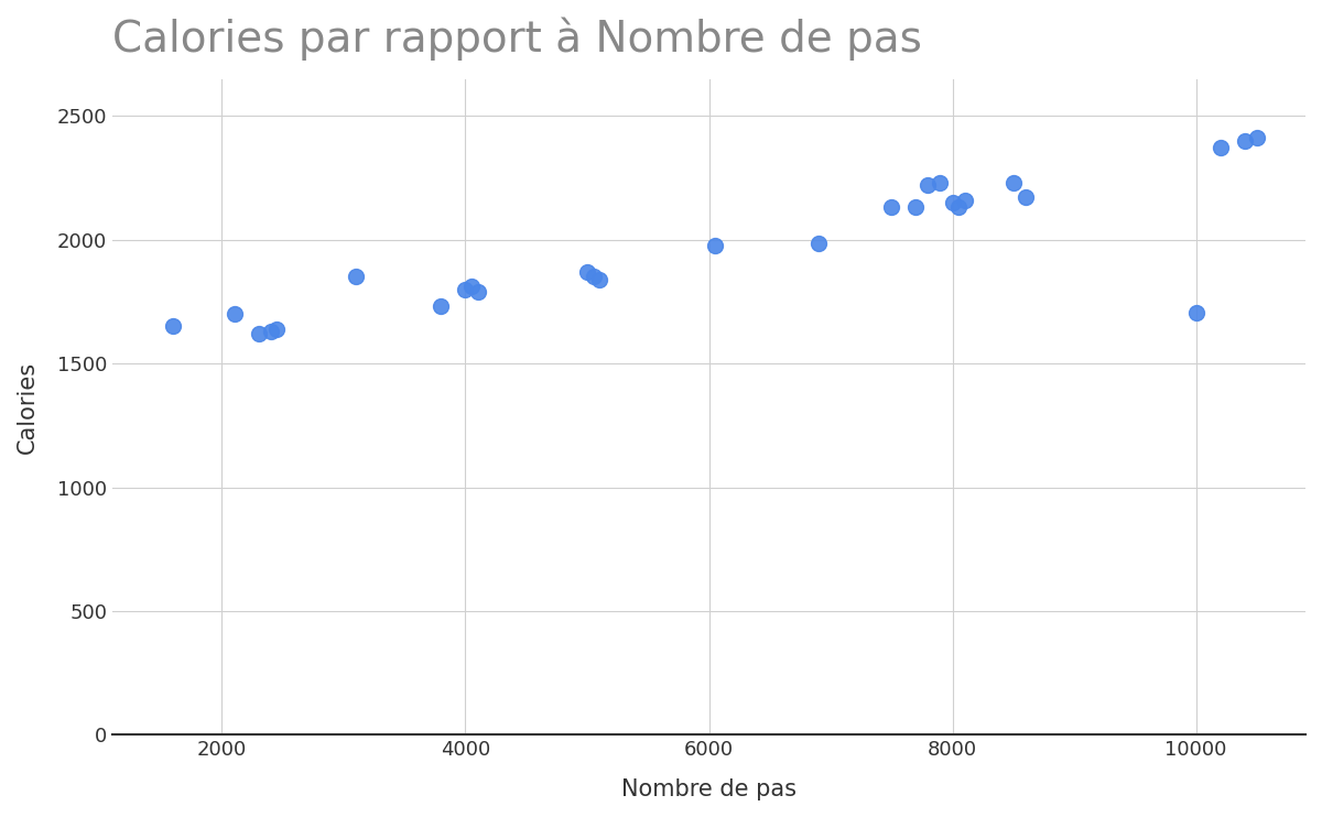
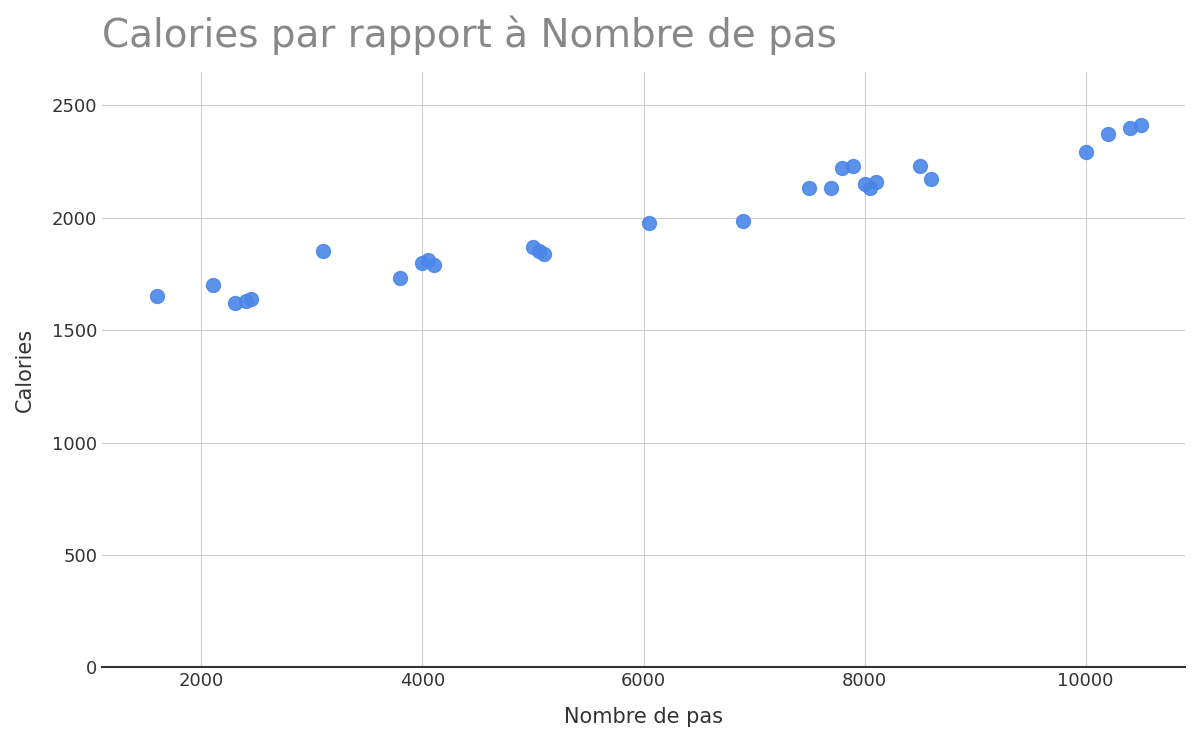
10000: 1705 -> 2290
